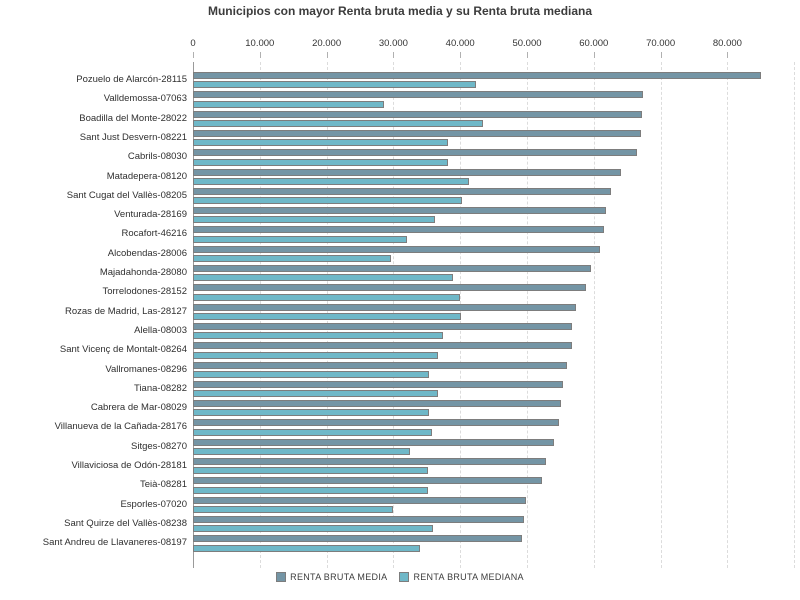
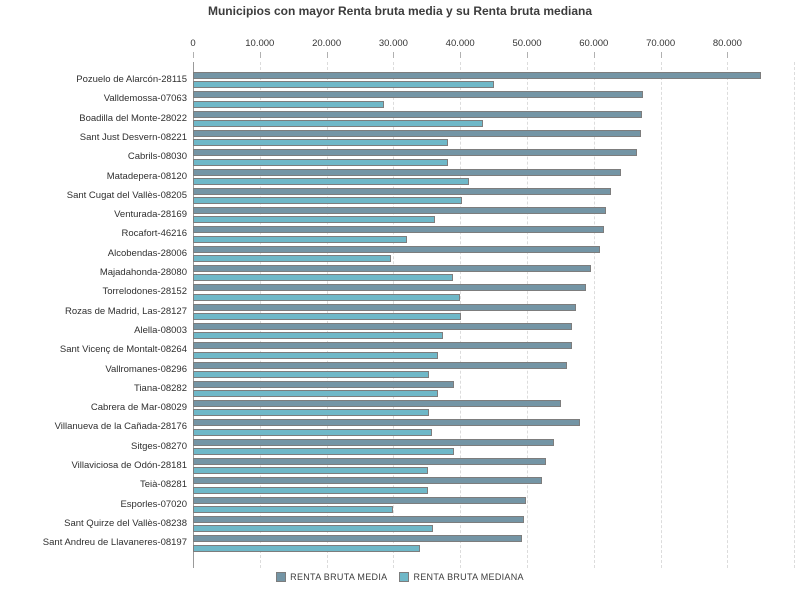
RENTA BRUTA MEDIANA/Pozuelo de Alarcón-28115: 42000 -> 45000
RENTA BRUTA MEDIA/Tiana-08282: 55000 -> 39000
RENTA BRUTA MEDIA/Villanueva de la Cañada-28176: 55000 -> 58000
RENTA BRUTA MEDIANA/Sitges-08270: 32000 -> 39000
